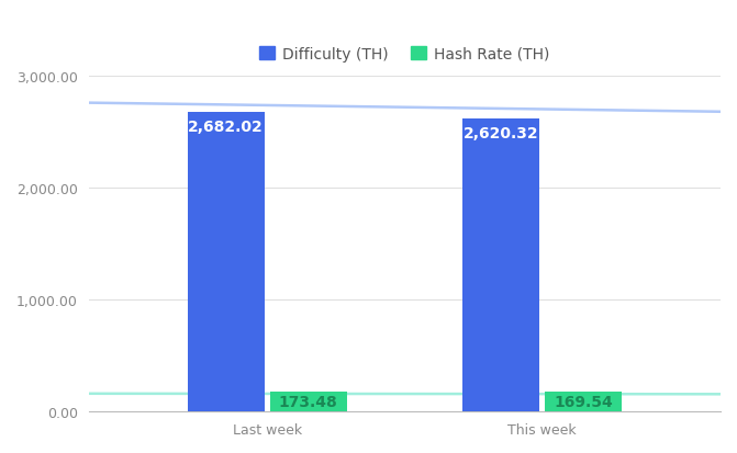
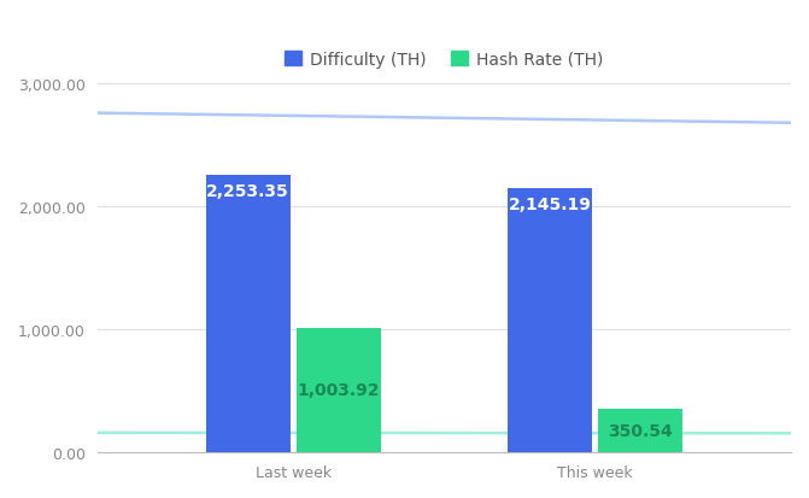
Difficulty (TH)/Last week: 2,682.02 -> 2,253.35
Hash Rate (TH)/Last week: 173.48 -> 1,003.92
Difficulty (TH)/This week: 2,620.32 -> 2,145.19
Hash Rate (TH)/This week: 169.54 -> 350.54
